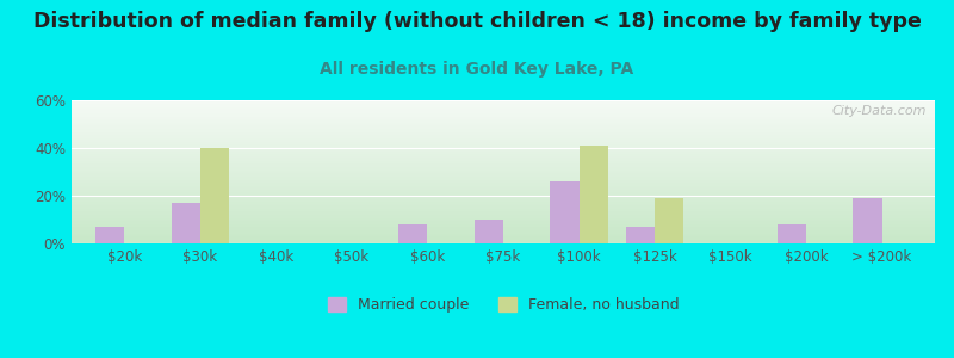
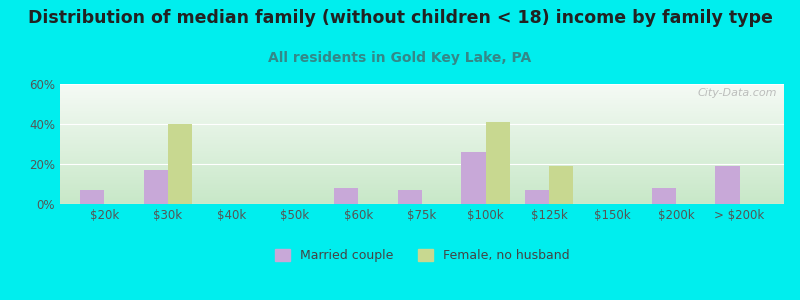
Married couple/$75k: 10% -> 7%
